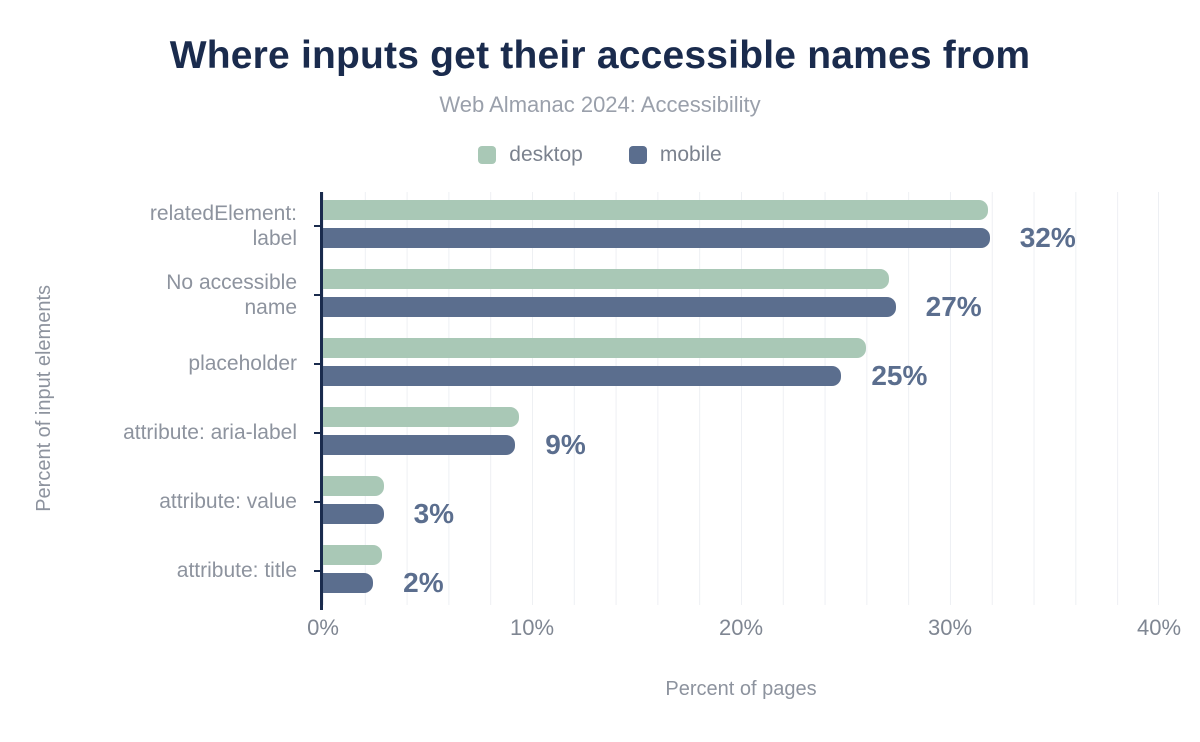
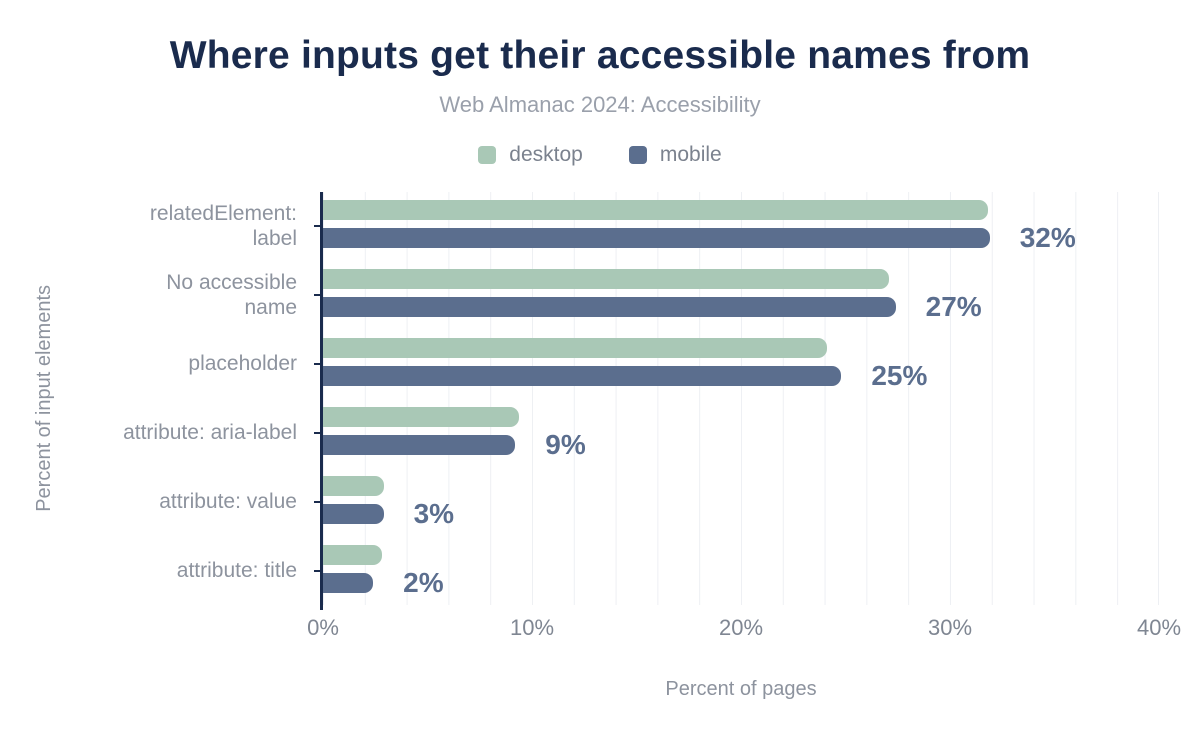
desktop/placeholder: 26.0% -> 24.1%
